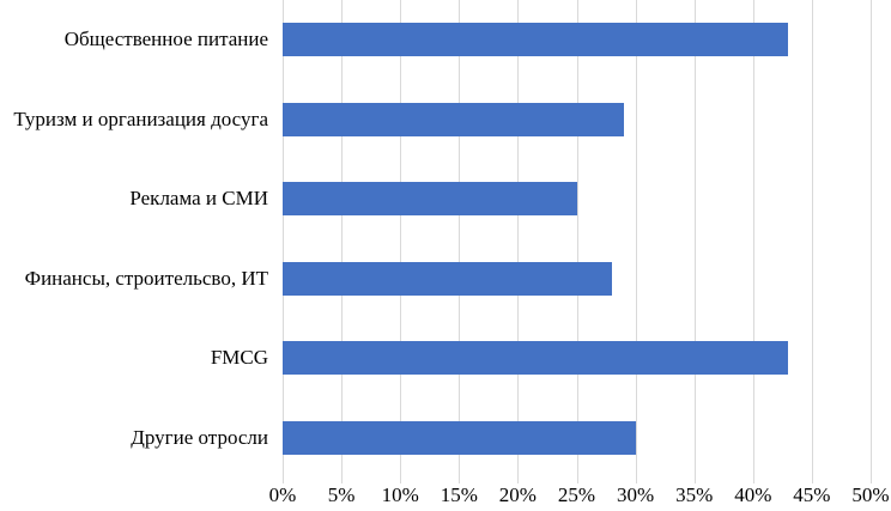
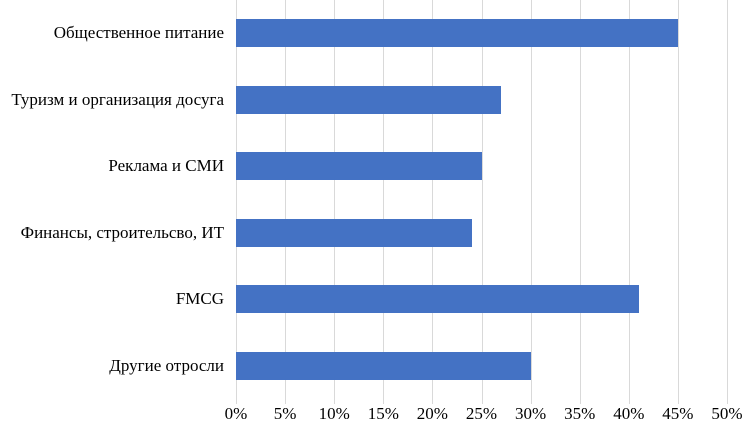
Общественное питание: 43% -> 45%
Туризм и организация досуга: 29% -> 27%
Финансы, строительсво, ИТ: 28% -> 24%
FMCG: 43% -> 41%
